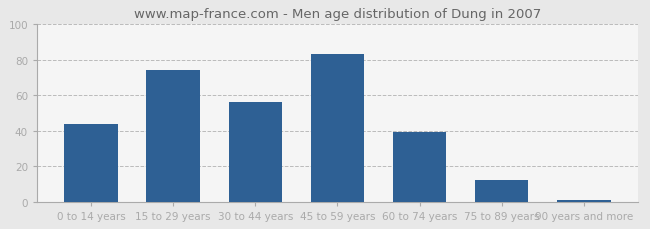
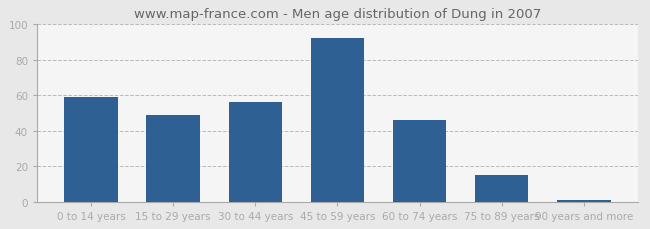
0 to 14 years: 44 -> 59
15 to 29 years: 74 -> 49
45 to 59 years: 83 -> 92
60 to 74 years: 39 -> 46
75 to 89 years: 12 -> 15
